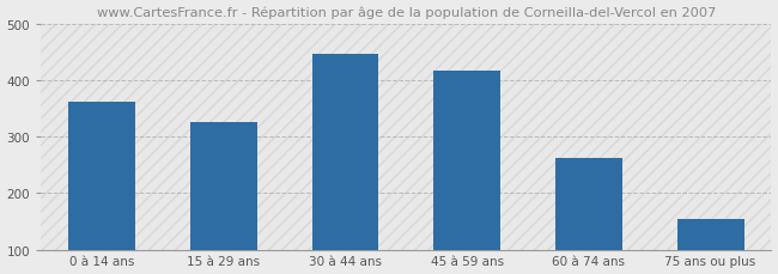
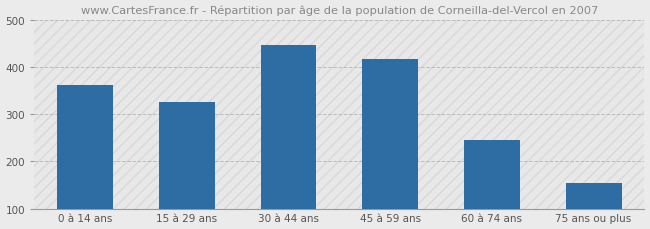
60 à 74 ans: 263 -> 245
